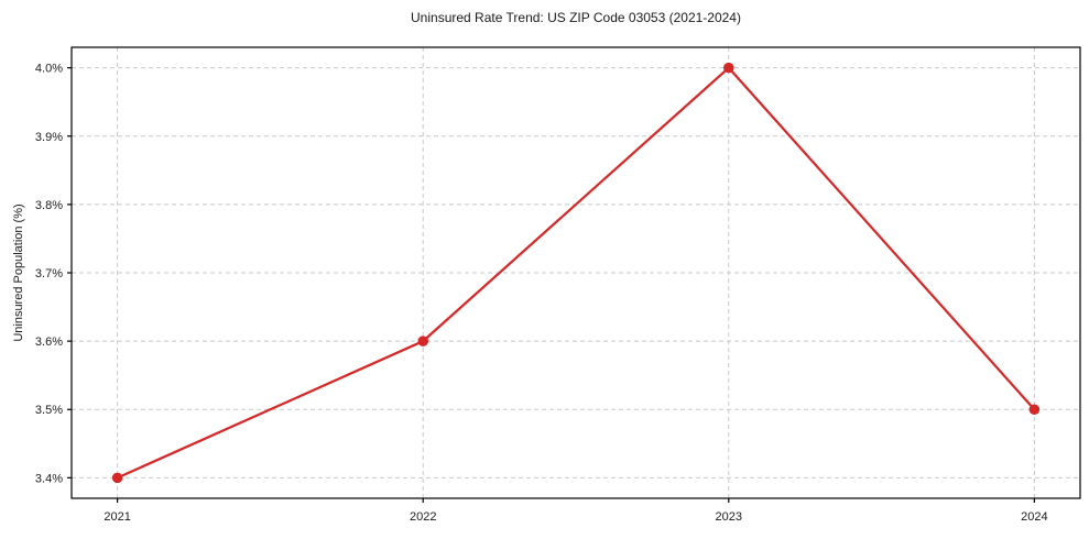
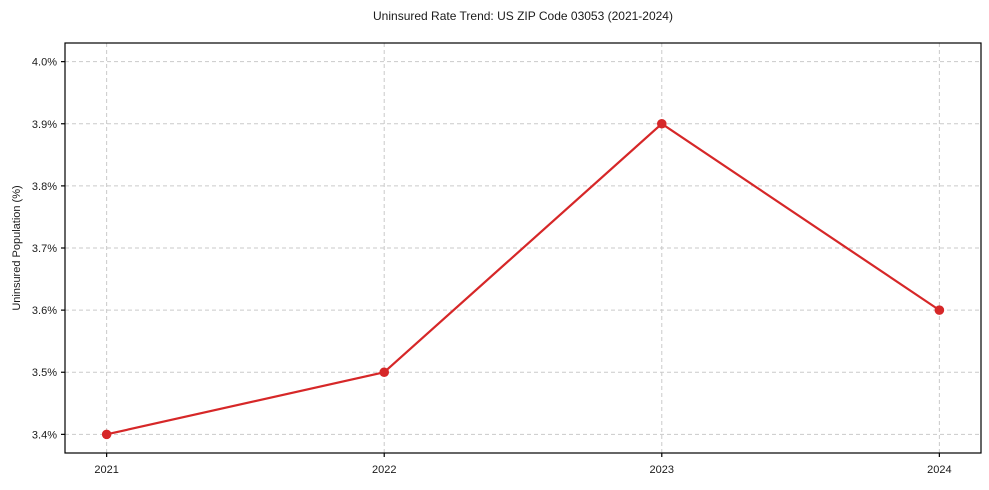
2022: 3.6% -> 3.5%
2023: 4.0% -> 3.9%
2024: 3.5% -> 3.6%
